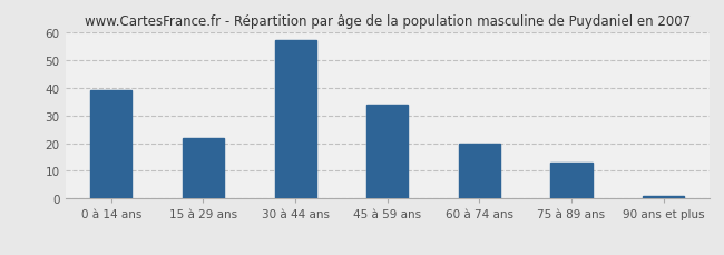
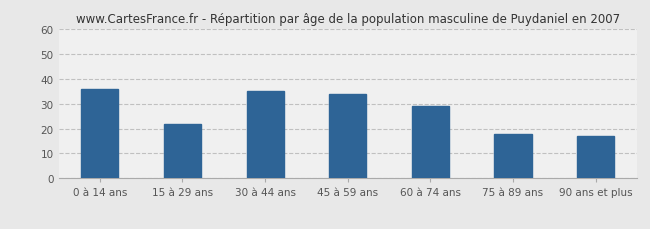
0 à 14 ans: 39 -> 36
30 à 44 ans: 57 -> 35
60 à 74 ans: 20 -> 29
75 à 89 ans: 13 -> 18
90 ans et plus: 1 -> 17
